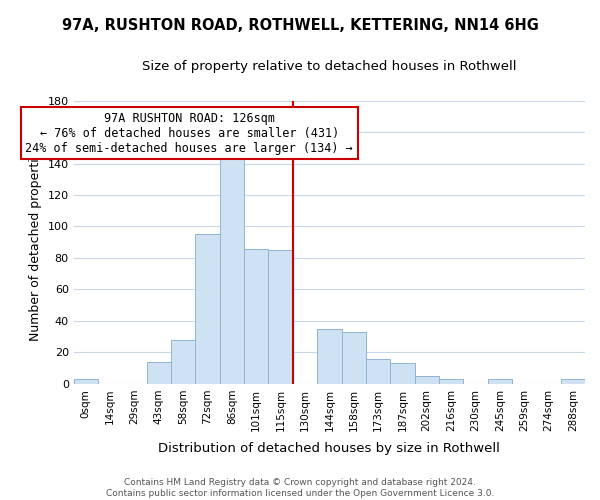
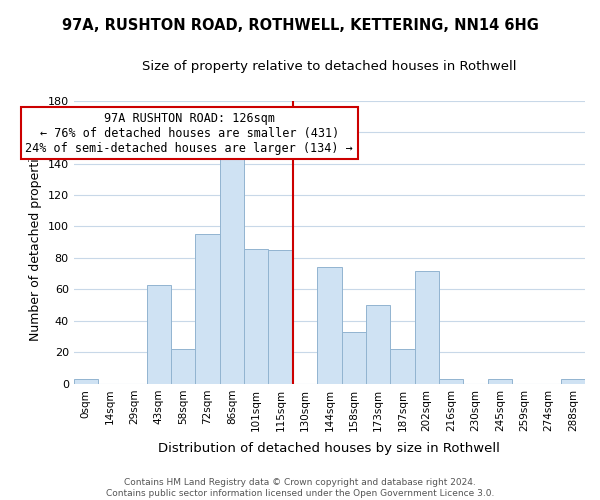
43sqm: 14 -> 63
58sqm: 28 -> 22
144sqm: 35 -> 74
173sqm: 16 -> 50
187sqm: 13 -> 22
202sqm: 5 -> 72
